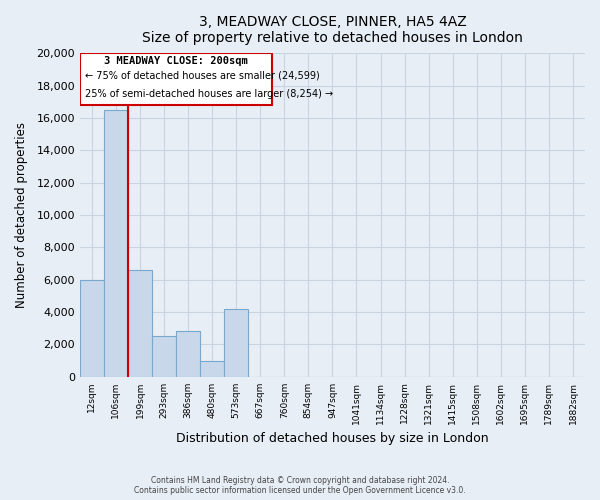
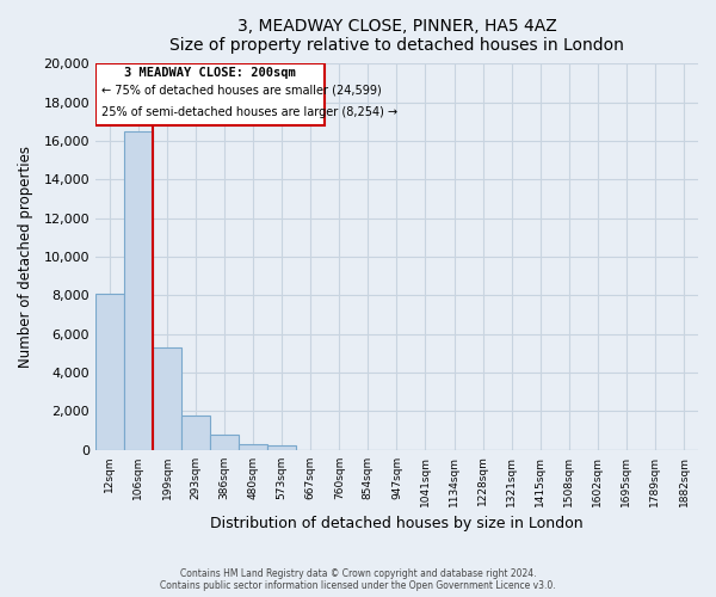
12sqm: 6,000 -> 8,100
199sqm: 6,600 -> 5,300
293sqm: 2,500 -> 1,800
386sqm: 2,800 -> 800
480sqm: 1,000 -> 300
573sqm: 4,200 -> 200
